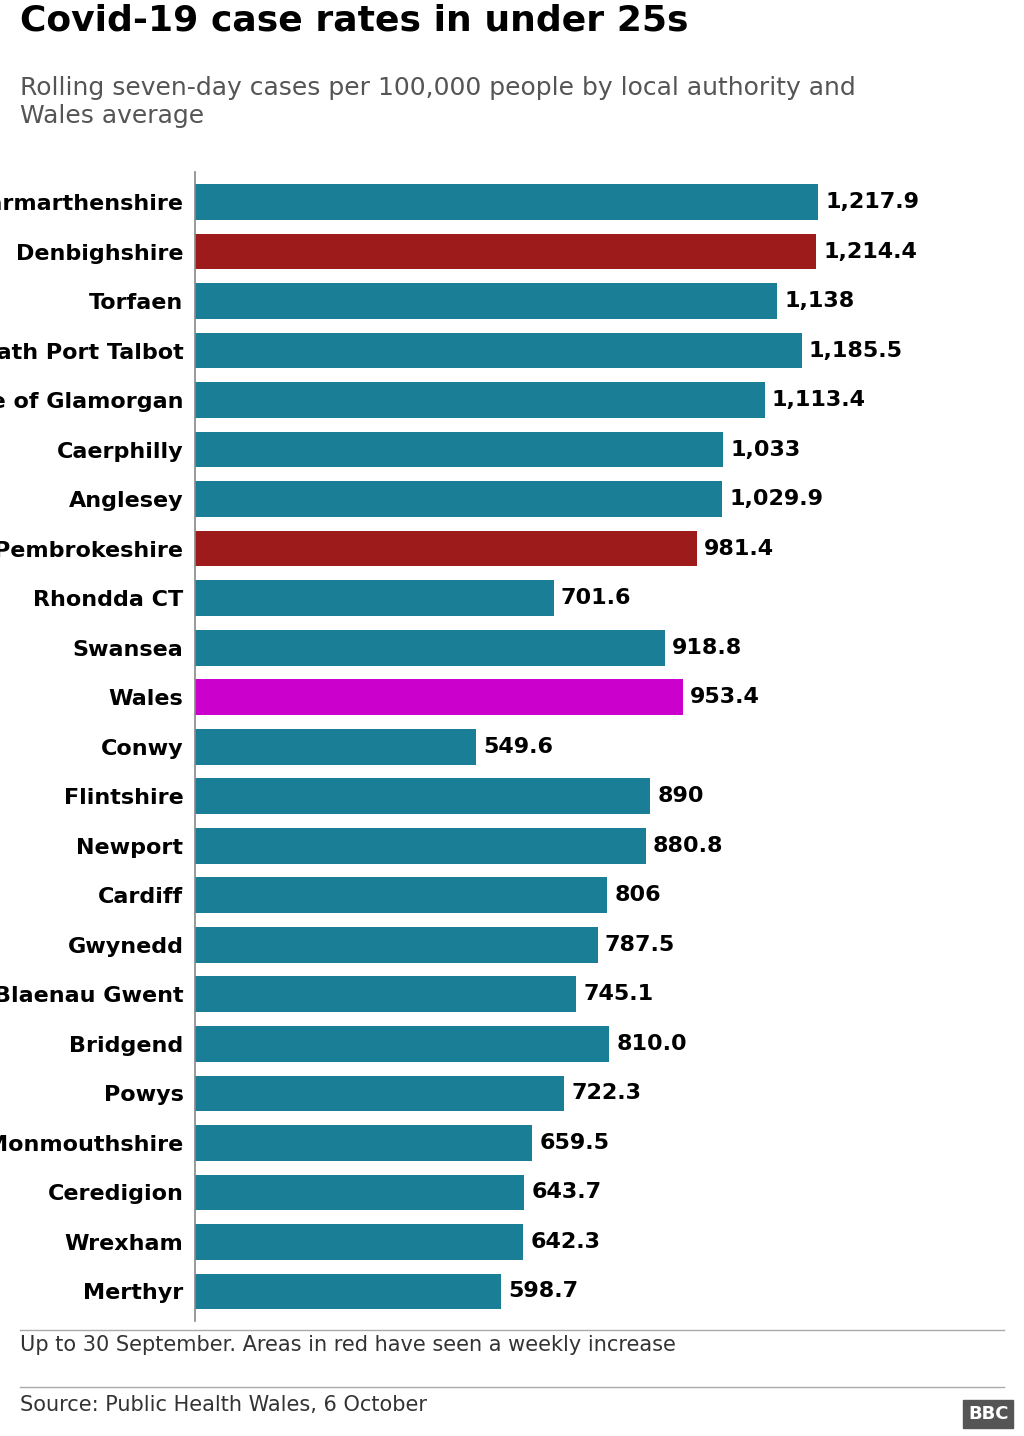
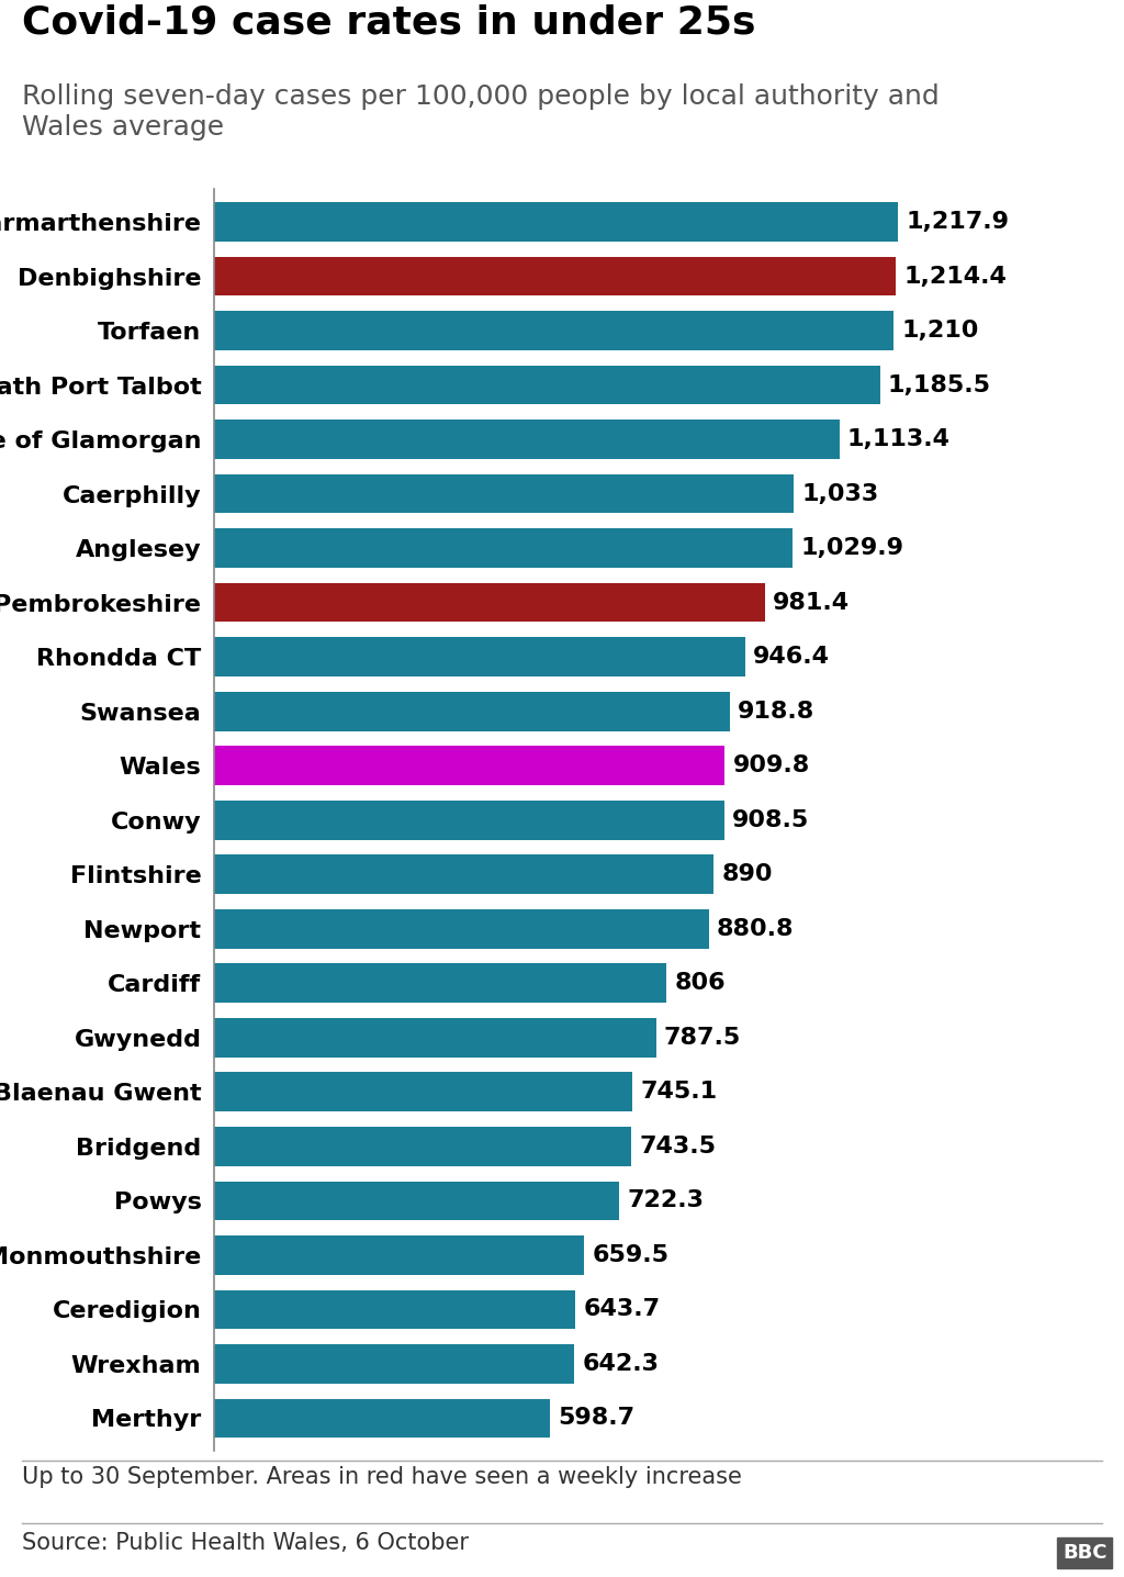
Torfaen: 1,138 -> 1,210
Rhondda CT: 701.6 -> 946.4
Wales: 953.4 -> 909.8
Conwy: 549.6 -> 908.5
Bridgend: 810.0 -> 743.5
